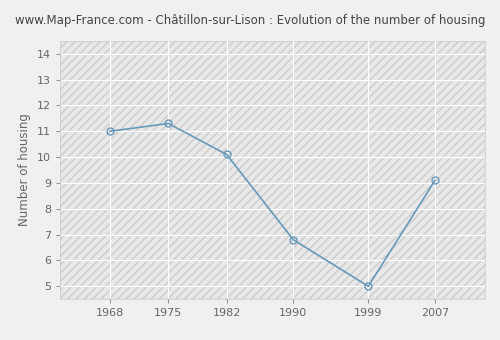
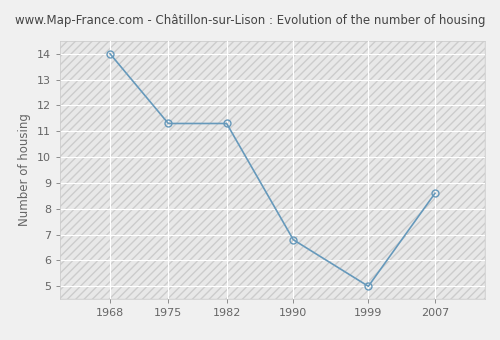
1968: 11.0 -> 14.0
1982: 10.1 -> 11.3
2007: 9.1 -> 8.6
